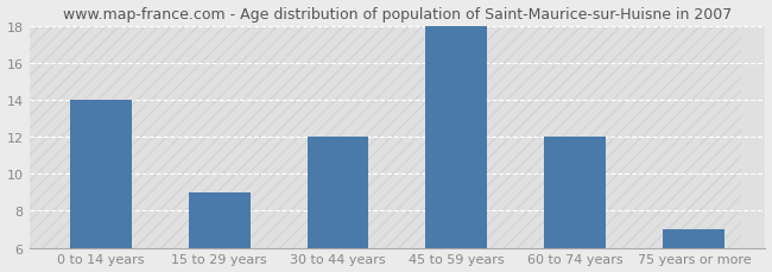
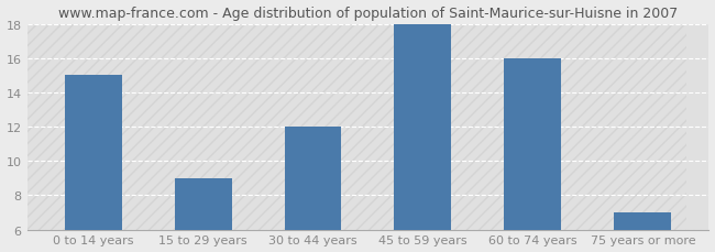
0 to 14 years: 14 -> 15
60 to 74 years: 12 -> 16
